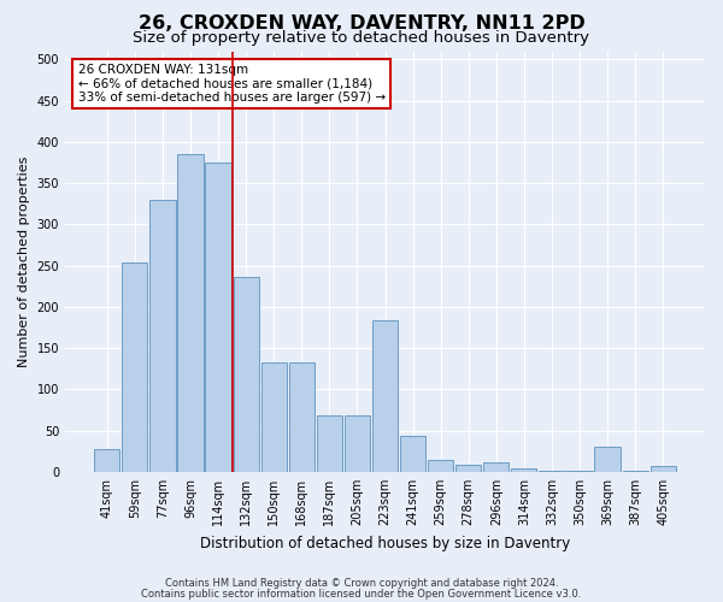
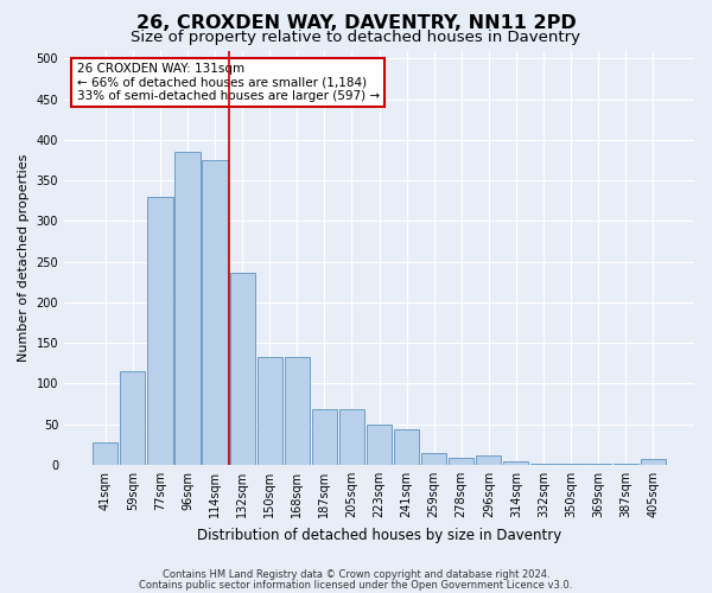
59sqm: 254 -> 115
223sqm: 184 -> 50
369sqm: 30 -> 1
